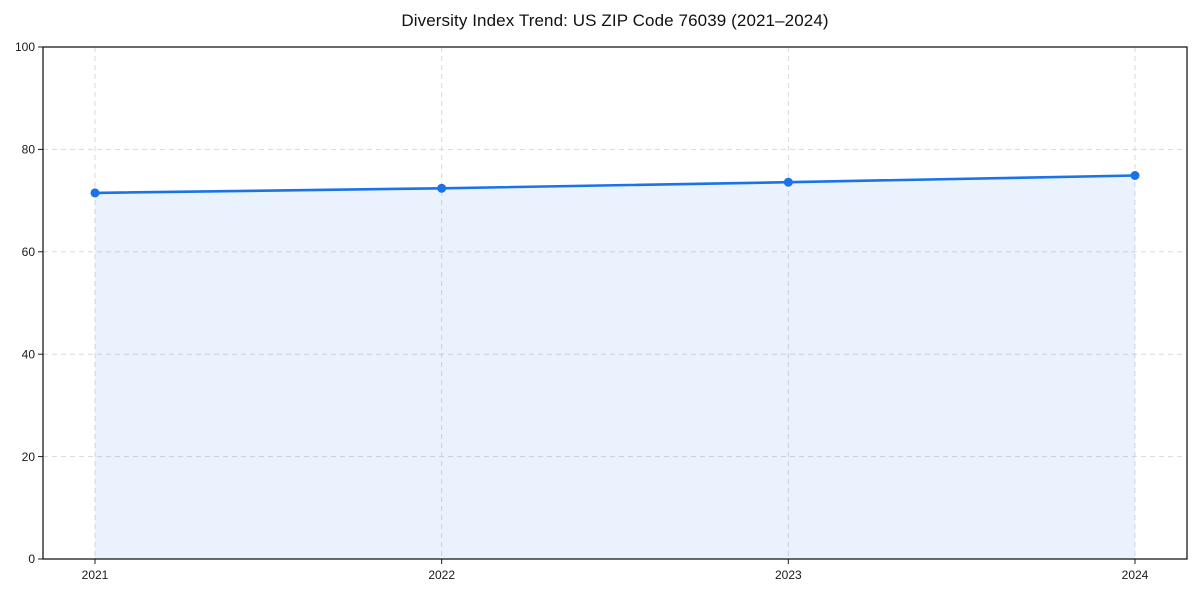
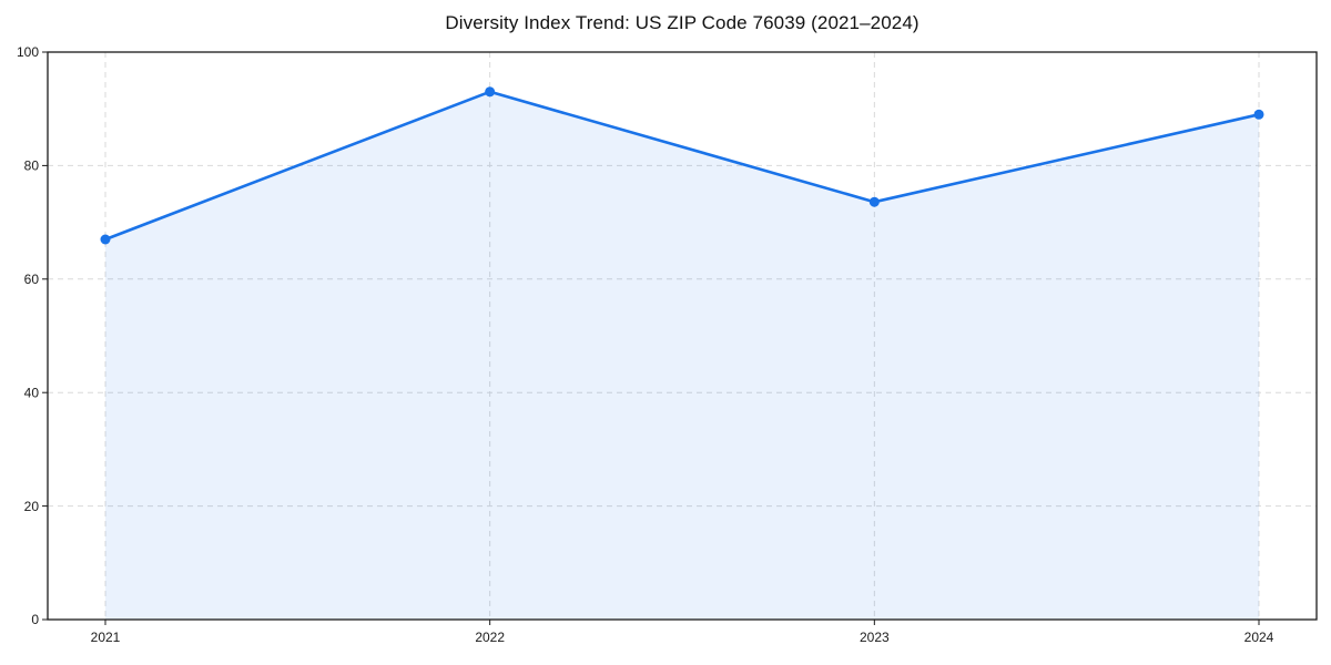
2021: 72 -> 67
2022: 72 -> 93
2024: 75 -> 89
